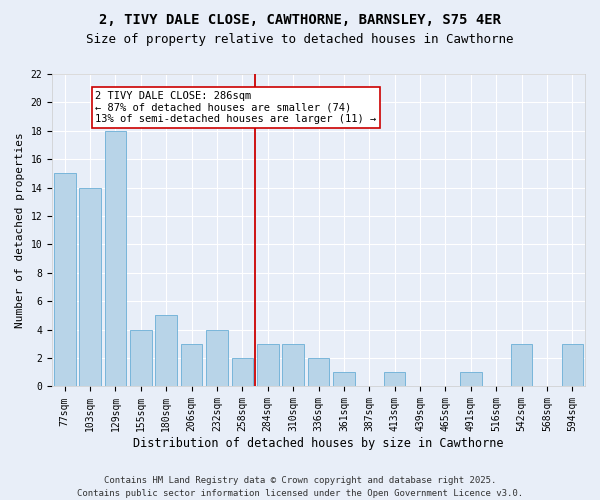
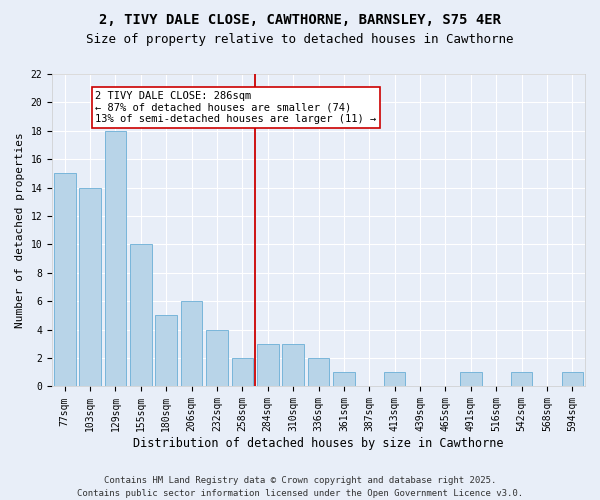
155sqm: 4 -> 10
206sqm: 3 -> 6
542sqm: 3 -> 1
594sqm: 3 -> 1
